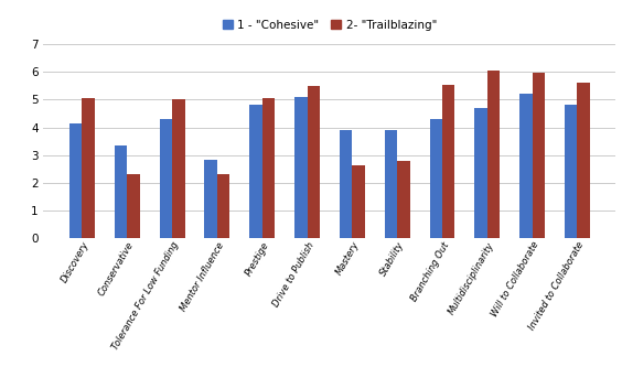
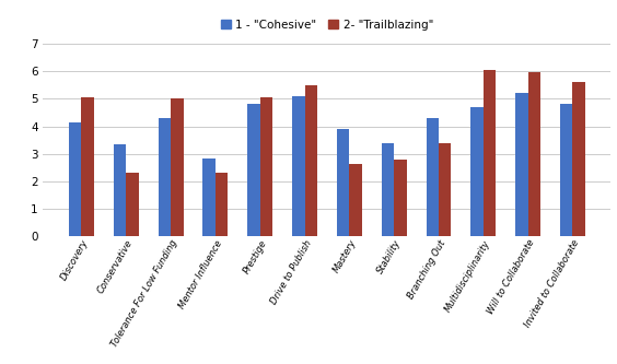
1 - "Cohesive"/Stability: 3.90 -> 3.40
2- "Trailblazing"/Branching Out: 5.55 -> 3.40
